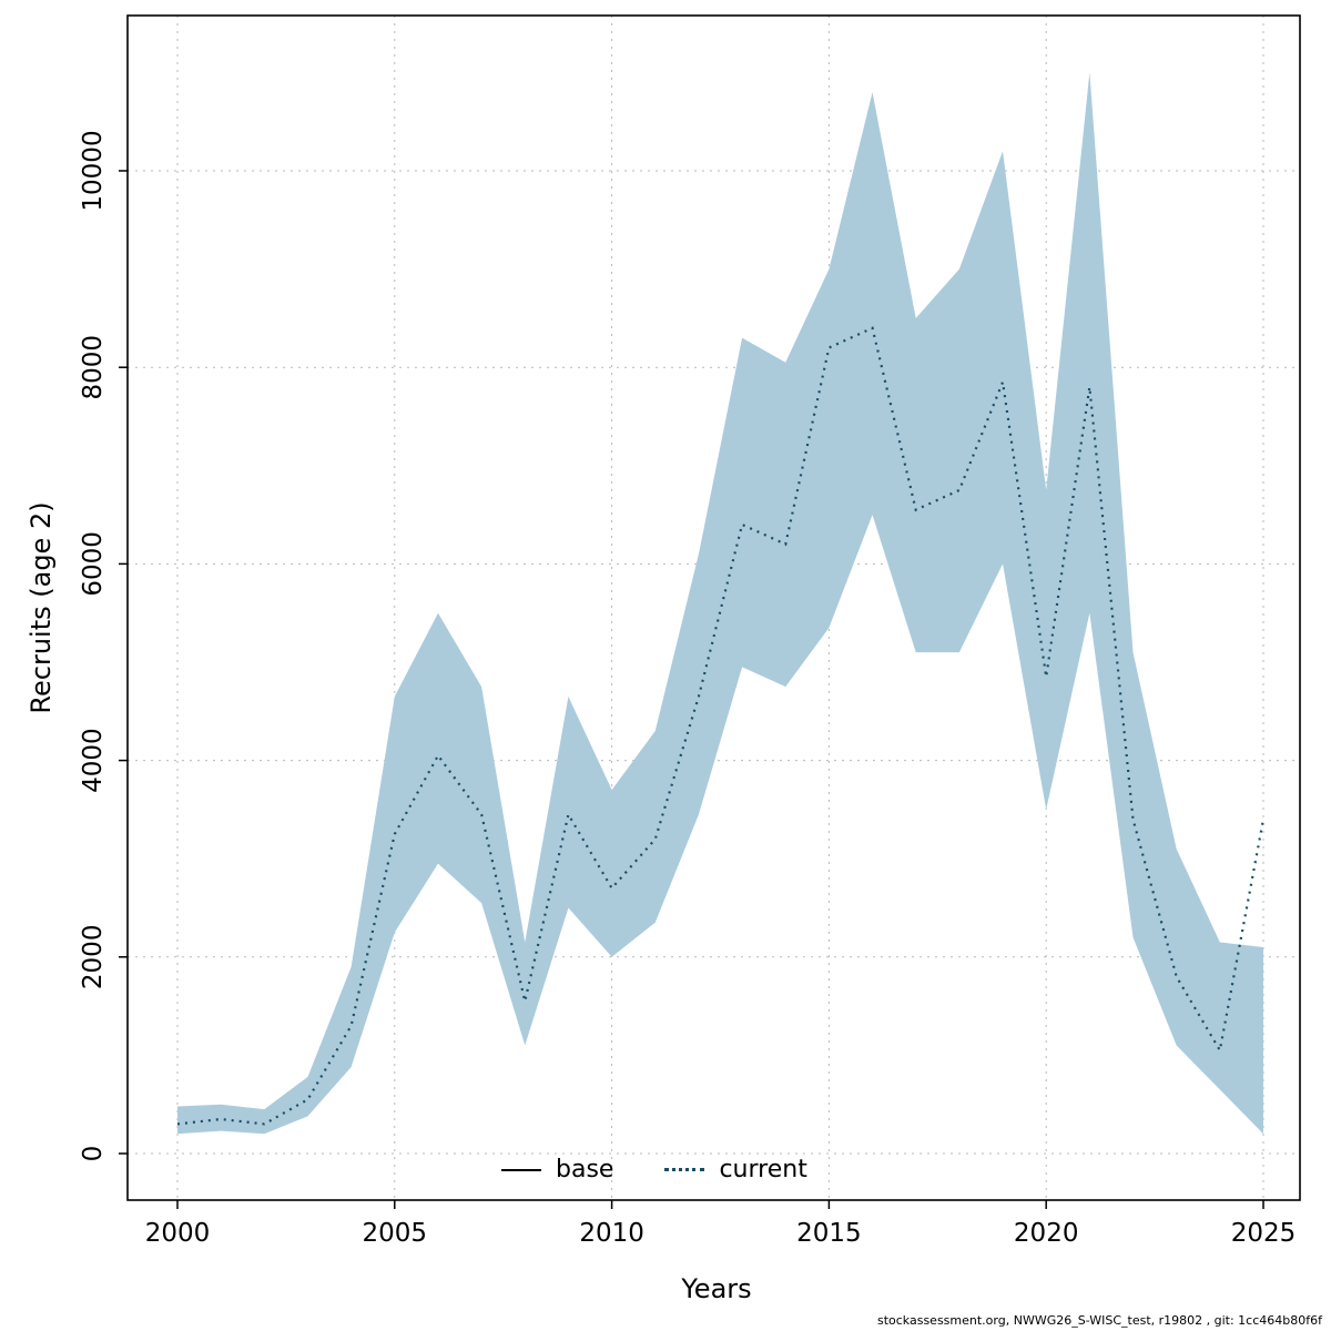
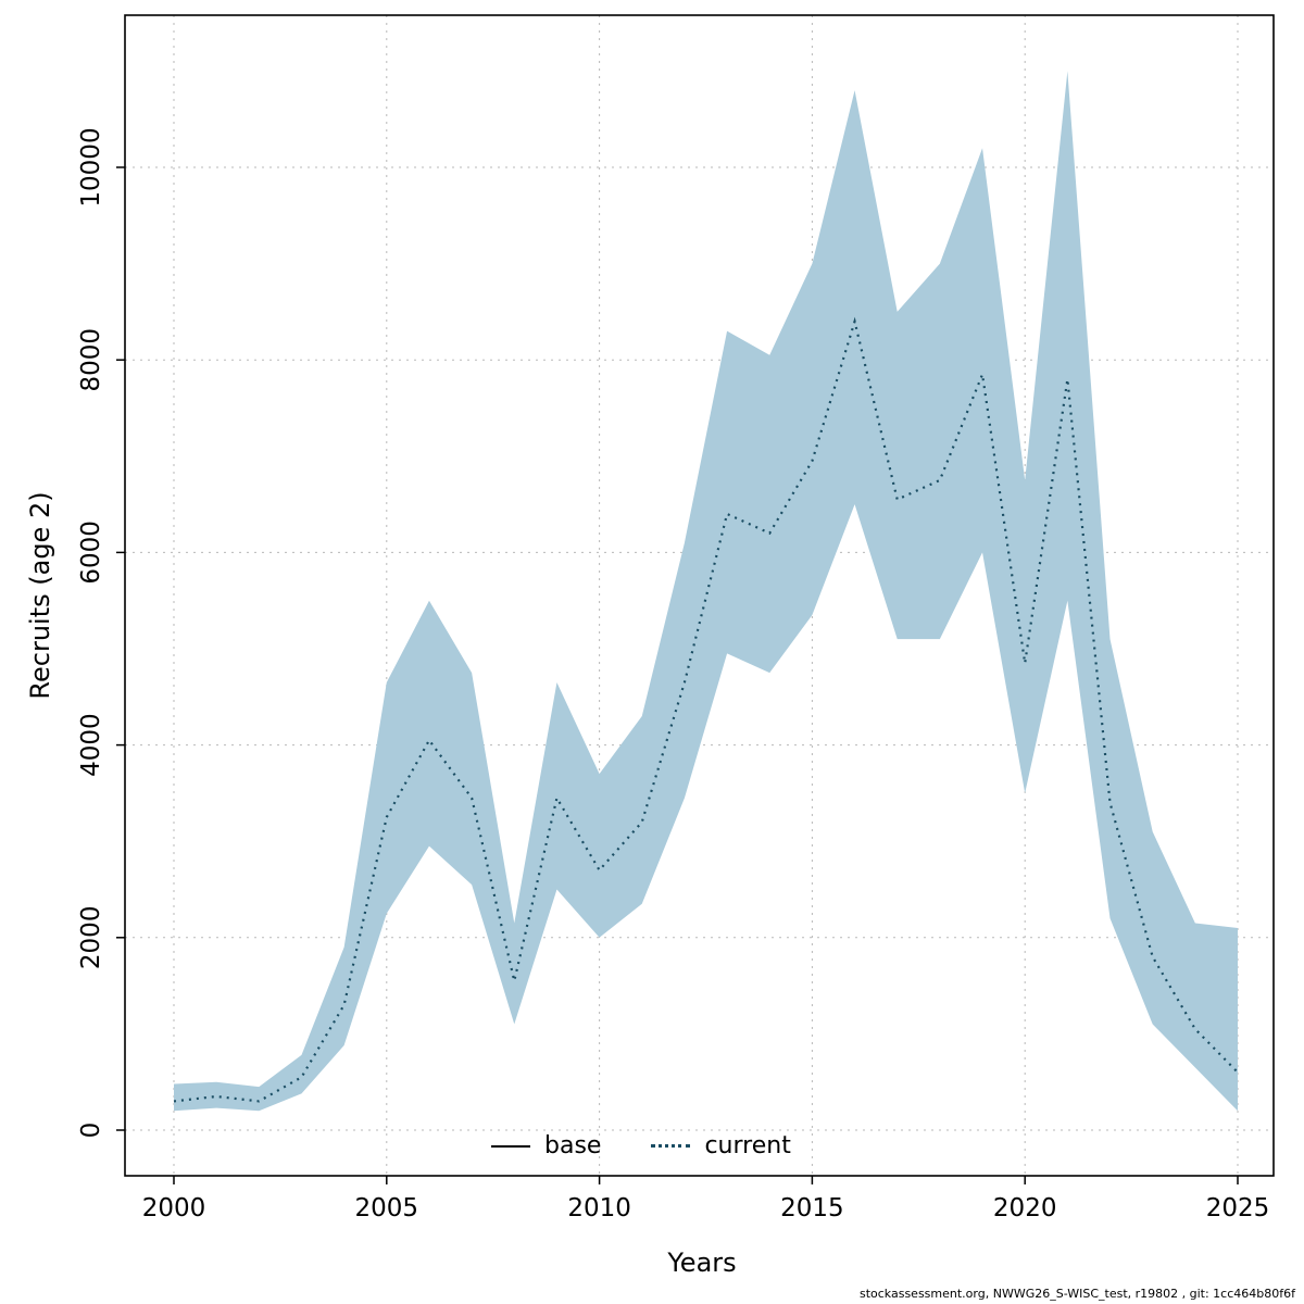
2015: 8200 -> 7000
2025: 3400 -> 600
